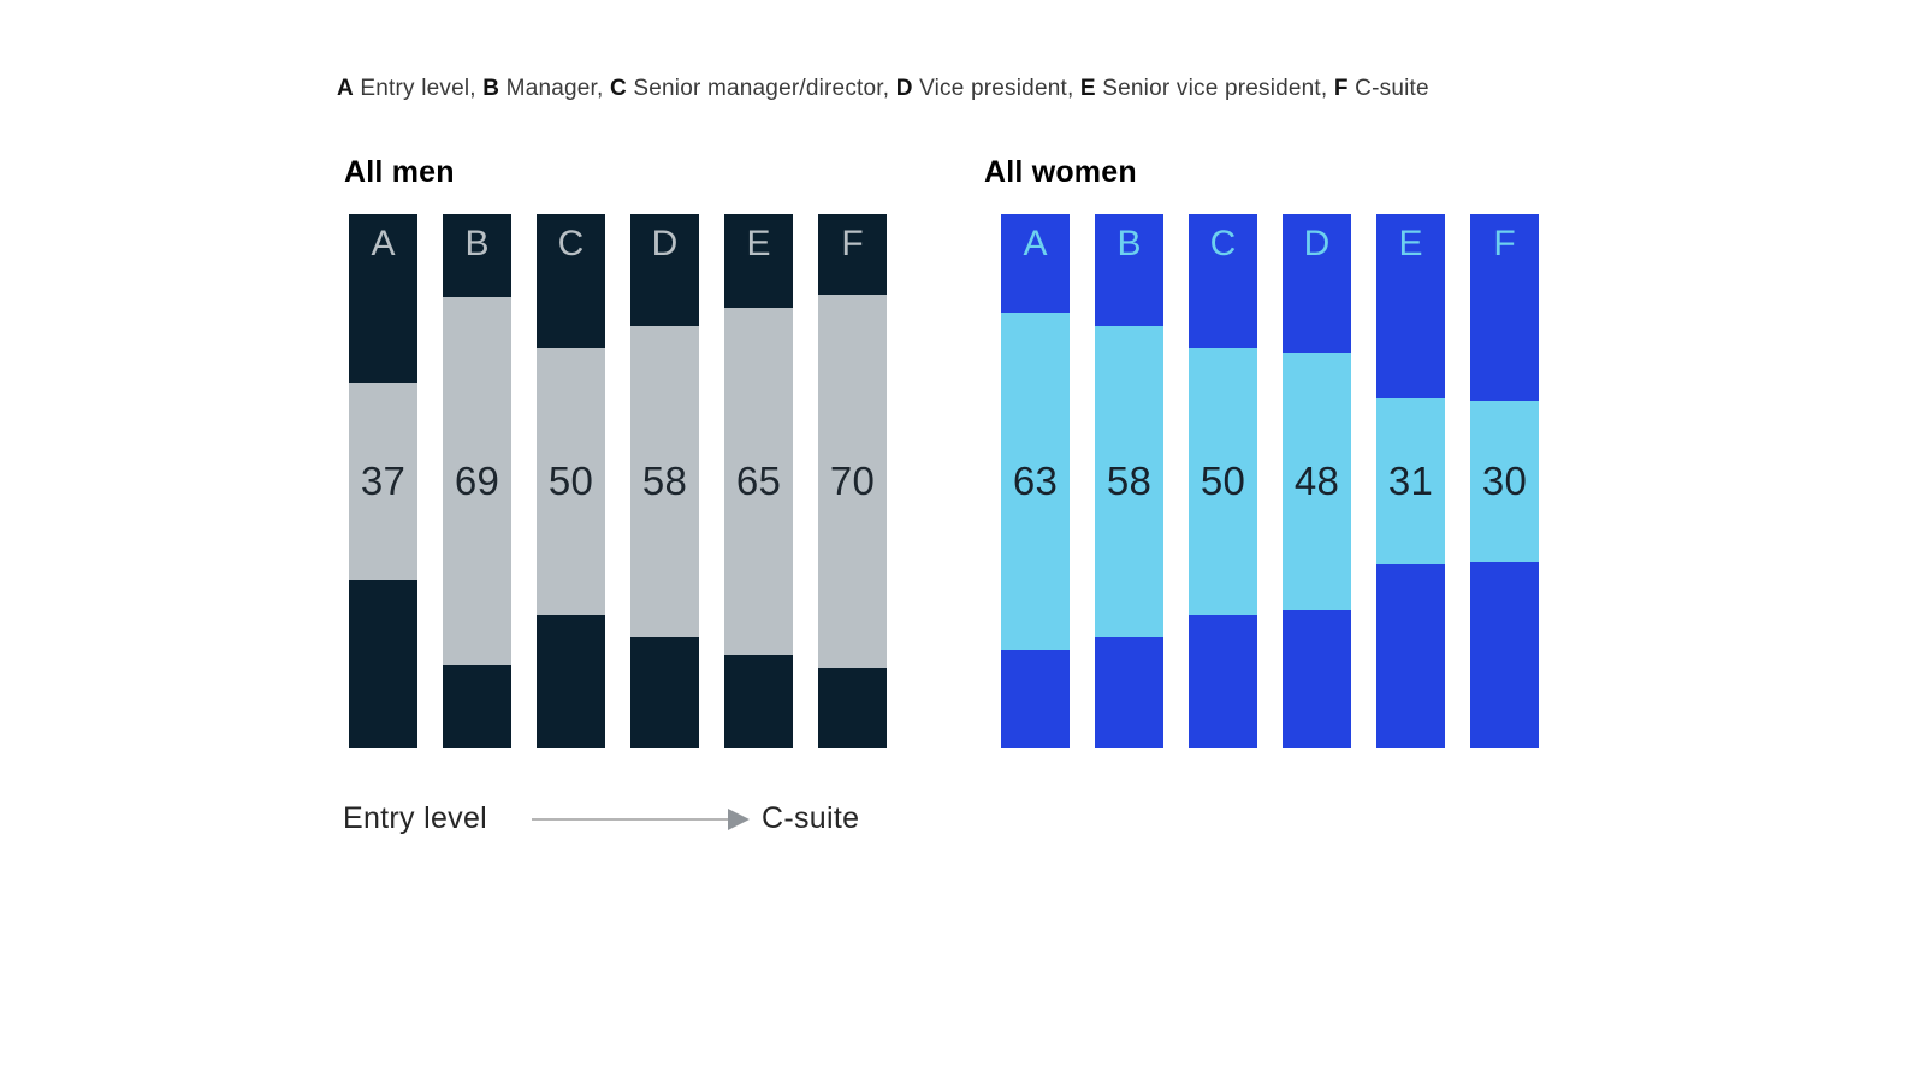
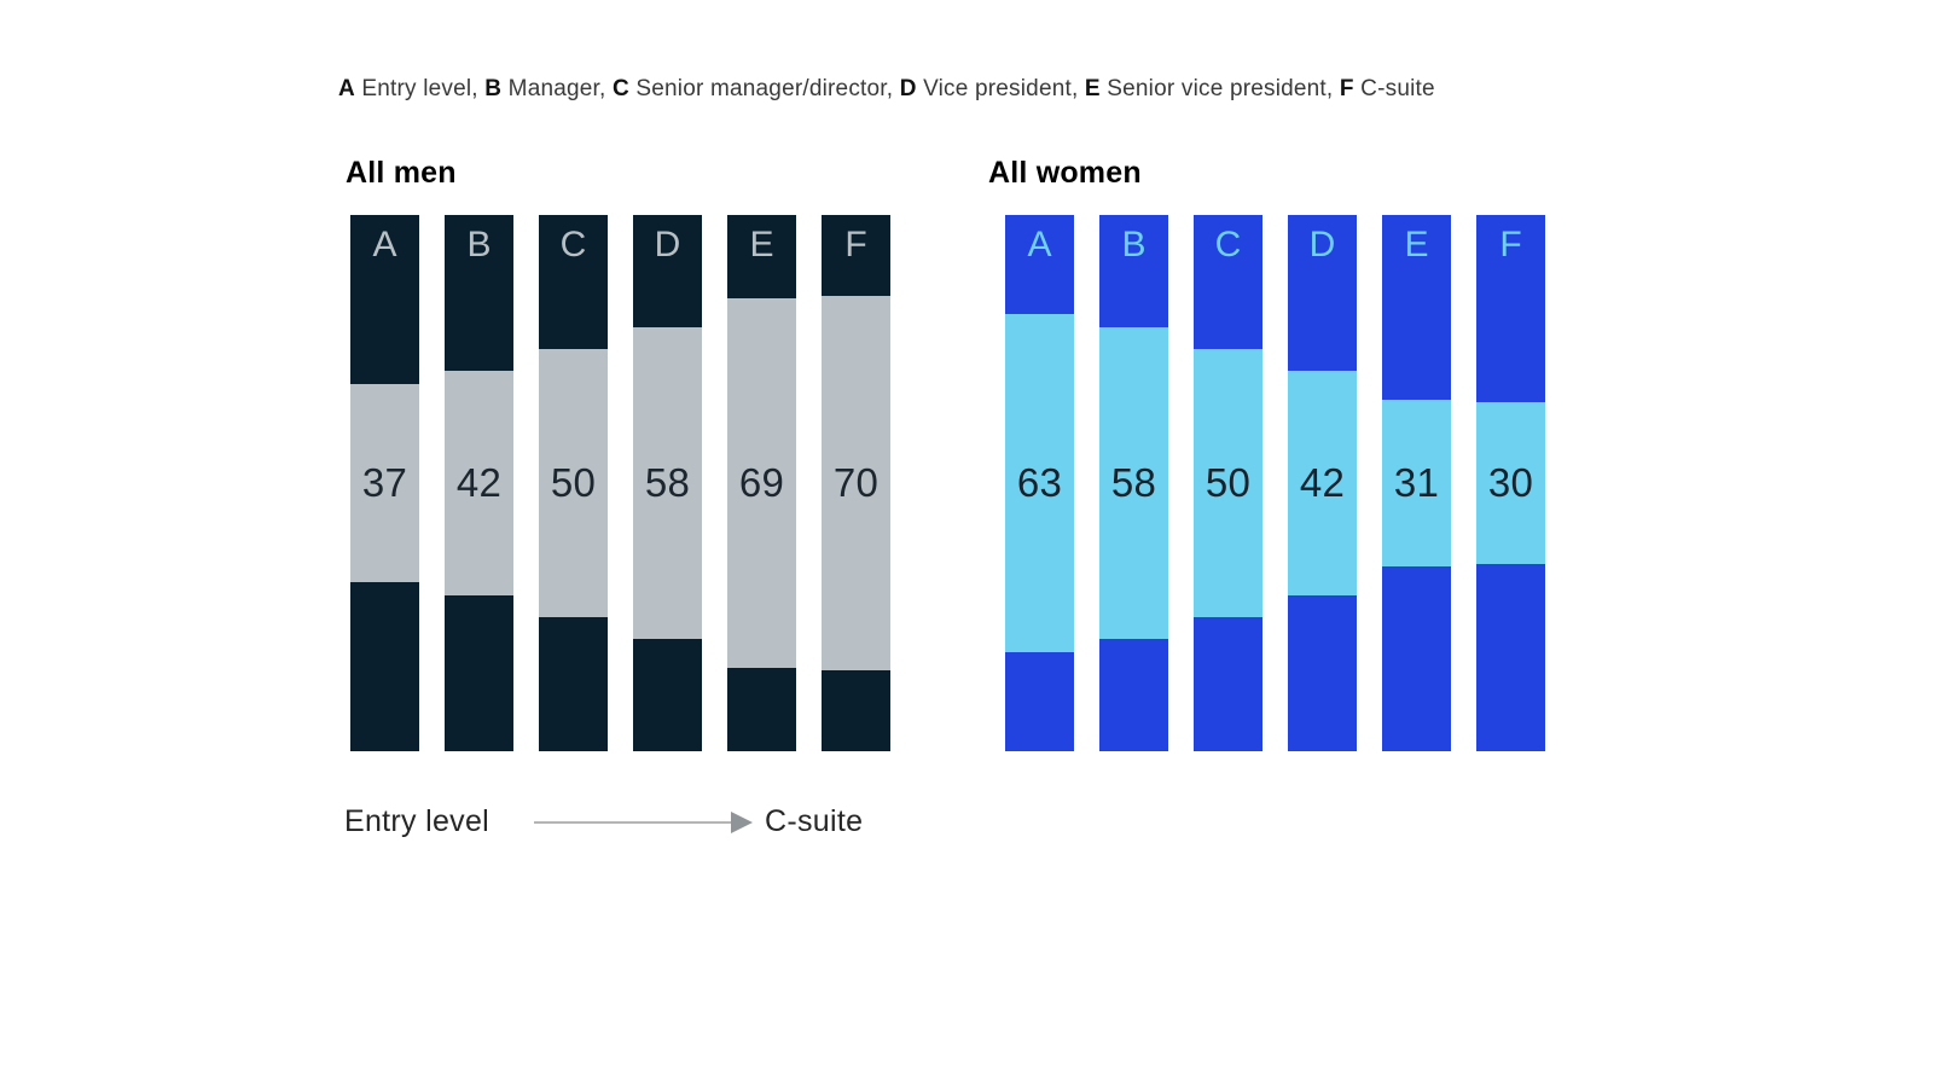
All men/B: 69 -> 42
All men/E: 65 -> 69
All women/D: 48 -> 42
